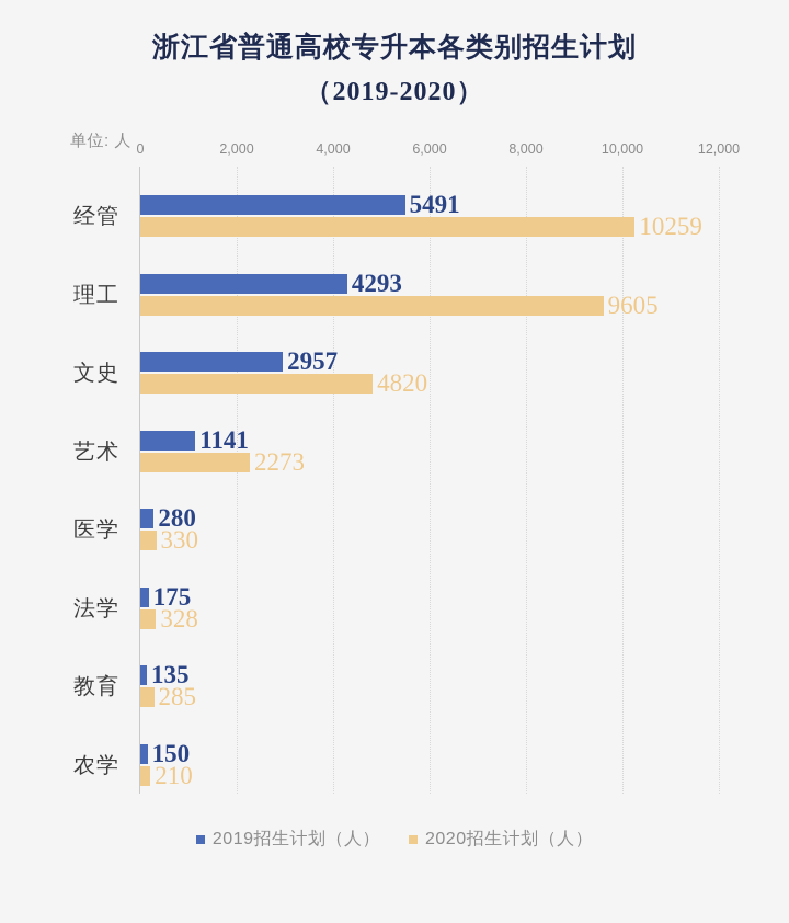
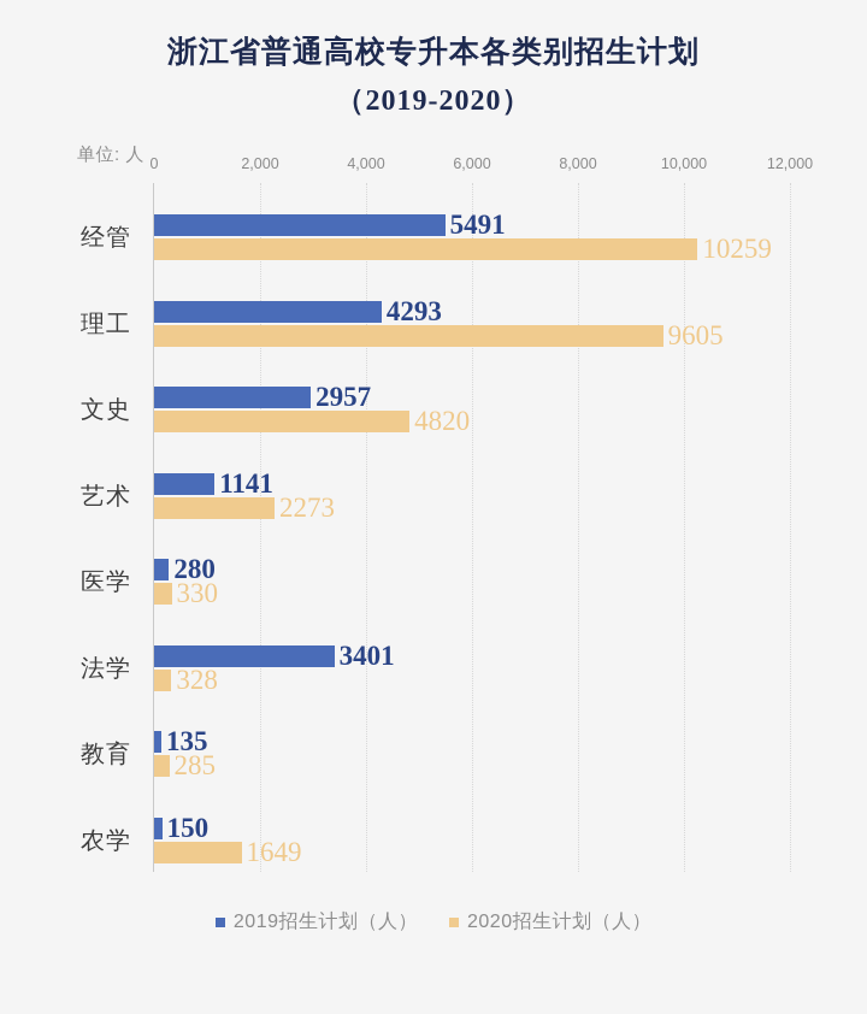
2019招生计划（人）/法学: 175 -> 3401
2020招生计划（人）/农学: 210 -> 1649
